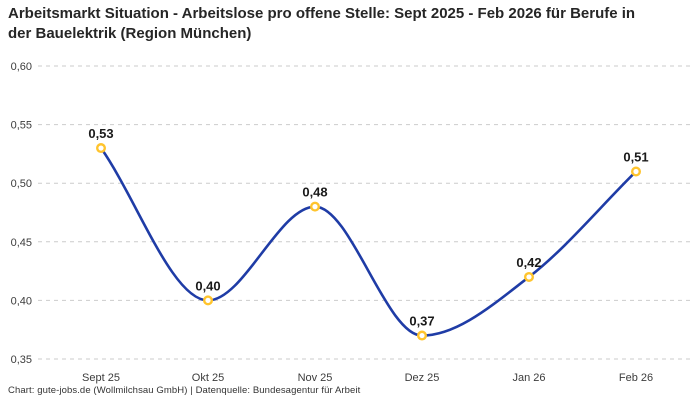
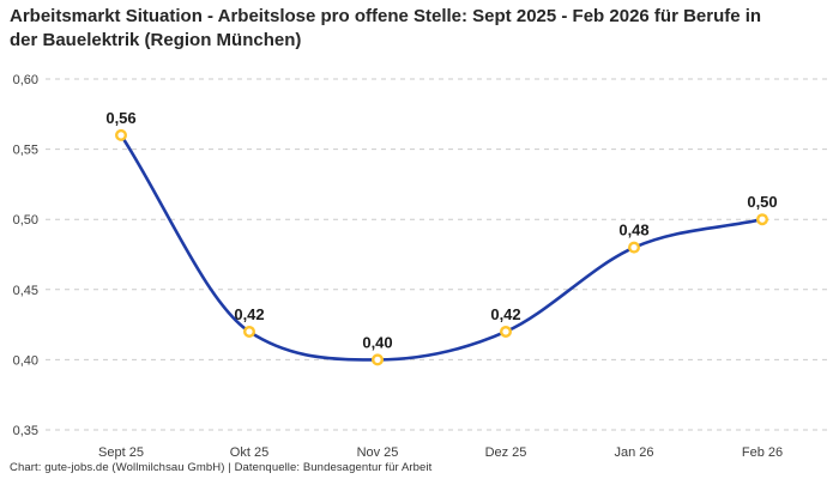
Sept 25: 0,53 -> 0,56
Okt 25: 0,40 -> 0,42
Nov 25: 0,48 -> 0,40
Dez 25: 0,37 -> 0,42
Jan 26: 0,42 -> 0,48
Feb 26: 0,51 -> 0,50
